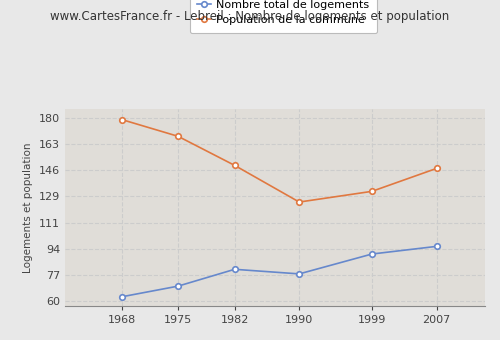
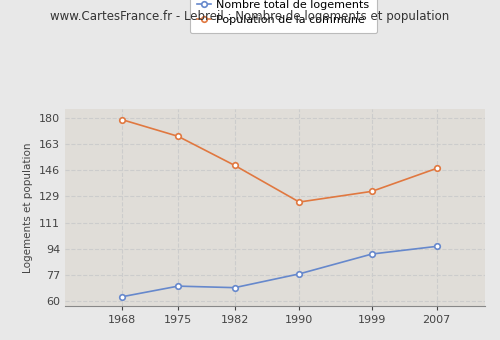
Nombre total de logements/1982: 81 -> 69
